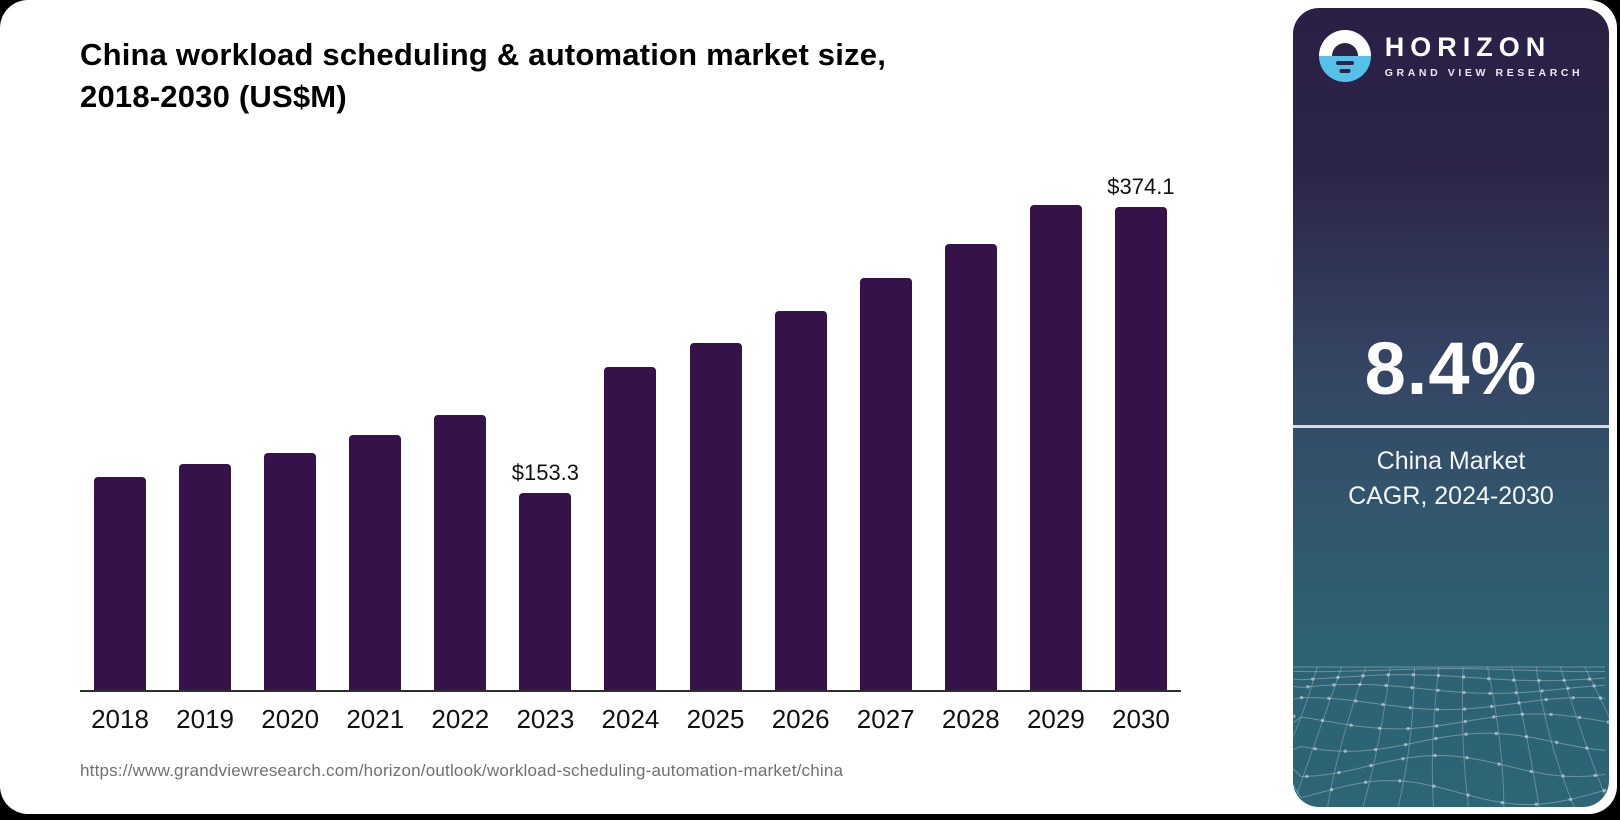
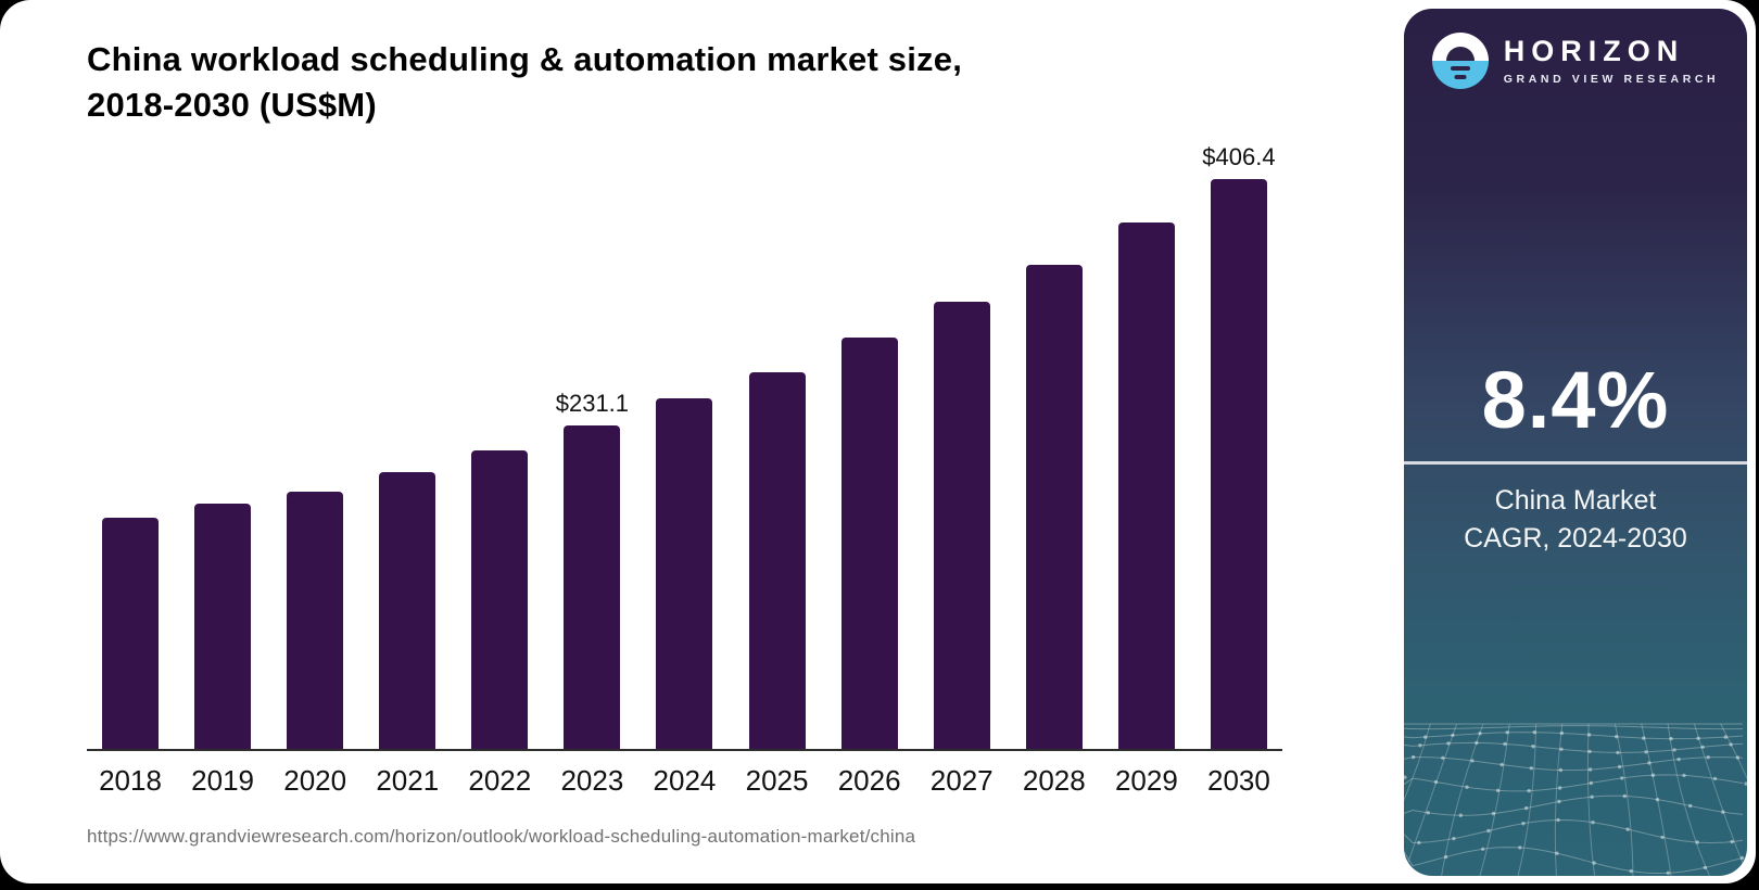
2023: $153.3 -> $231.1
2030: $374.1 -> $406.4
